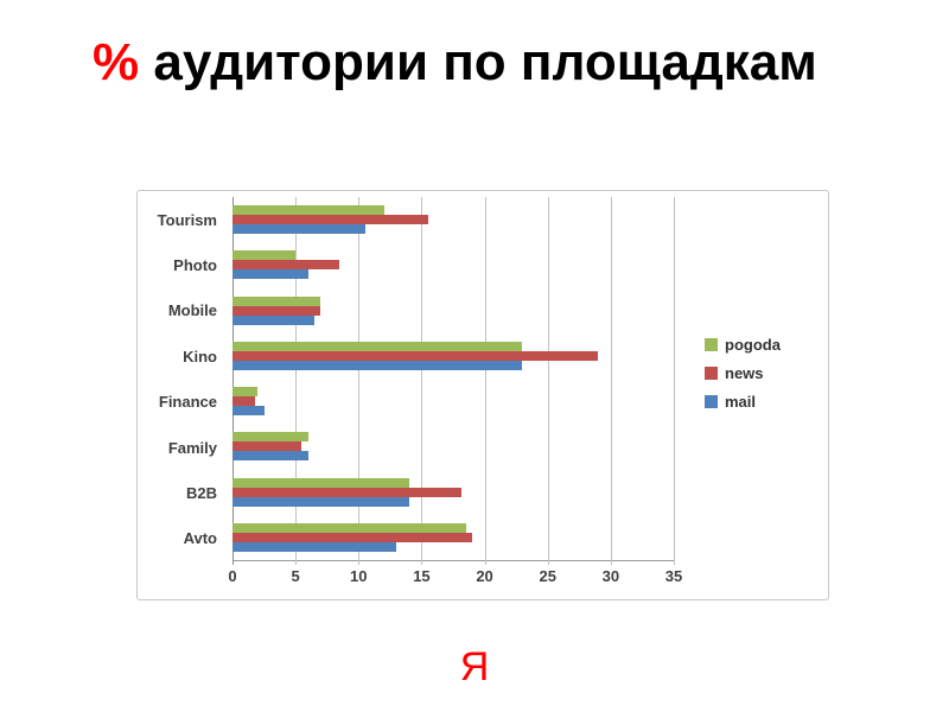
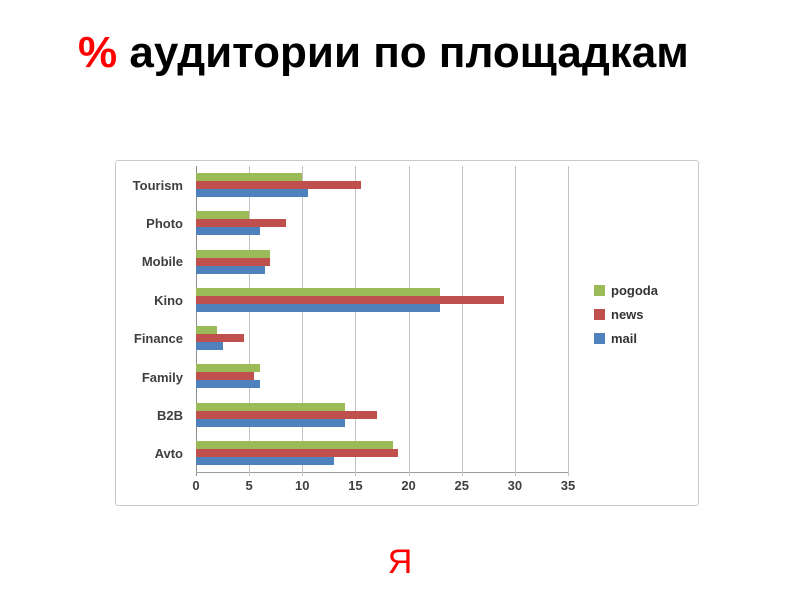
pogoda/Tourism: 12.0 -> 10.0
news/Finance: 1.8 -> 4.5
news/B2B: 18.2 -> 17.0
